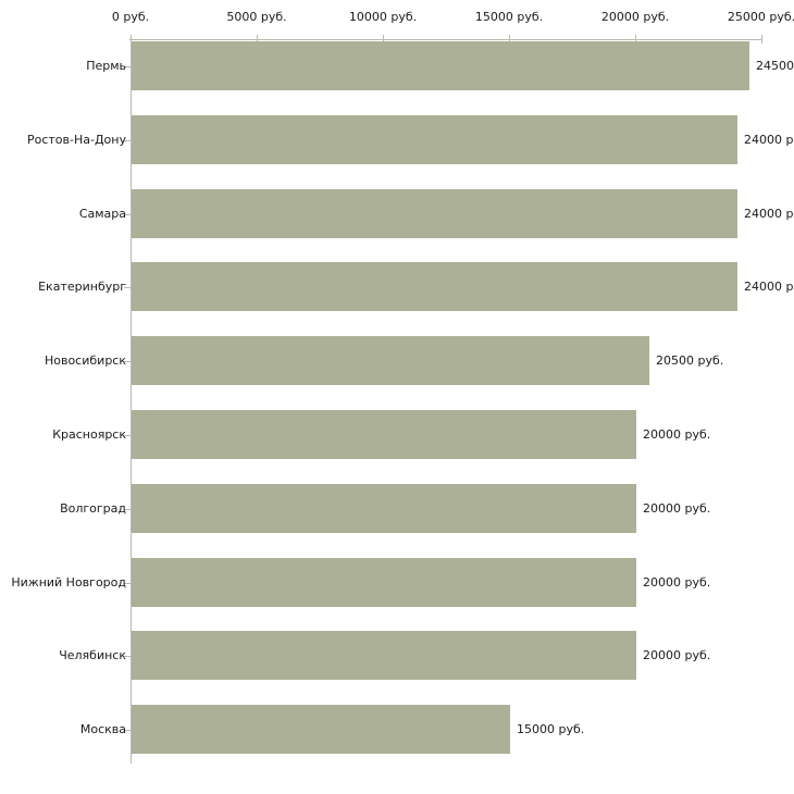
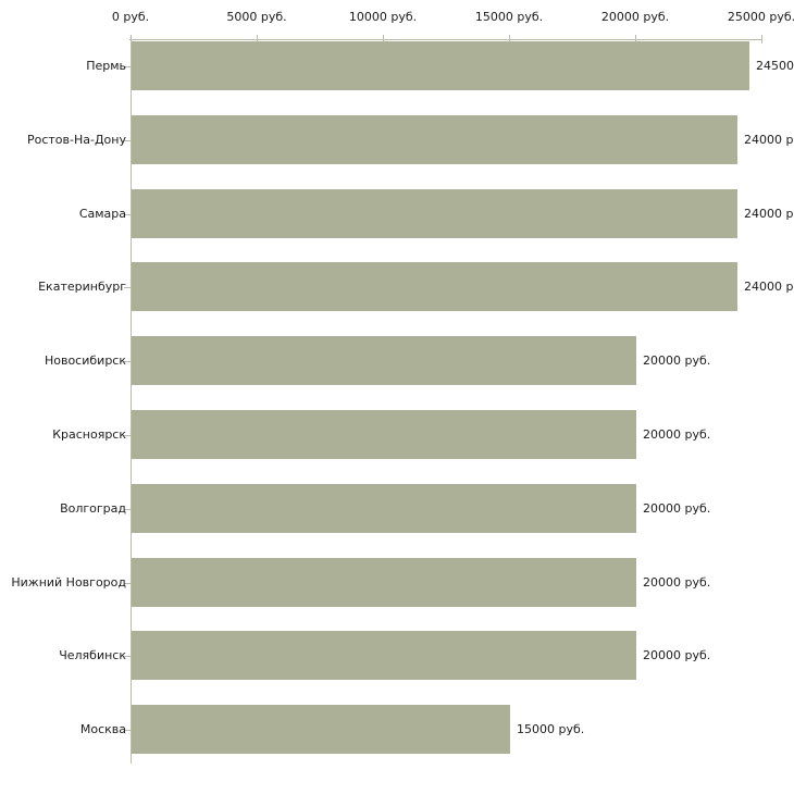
Новосибирск: 20500 -> 20000
